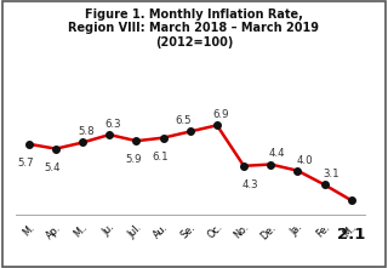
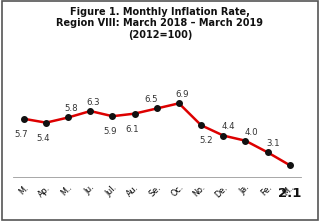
No.: 4.3 -> 5.2
